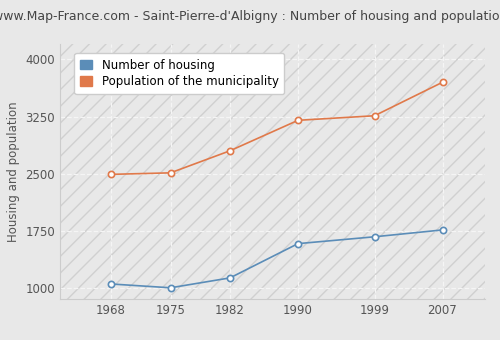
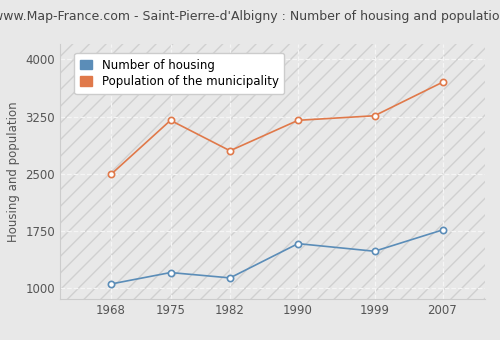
Number of housing/1975: 1000 -> 1200
Population of the municipality/1975: 2510 -> 3200
Number of housing/1999: 1670 -> 1480
